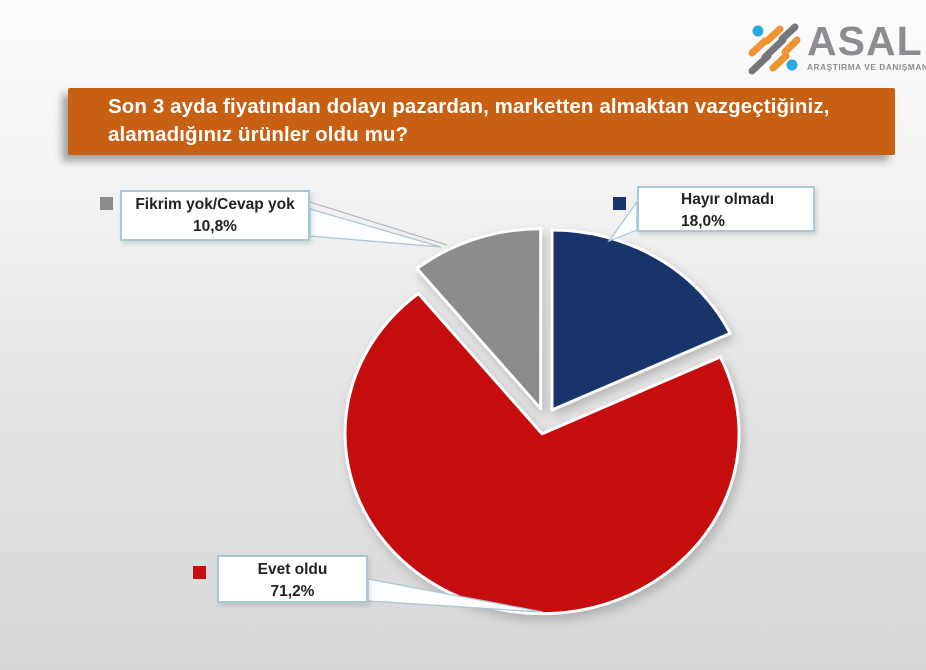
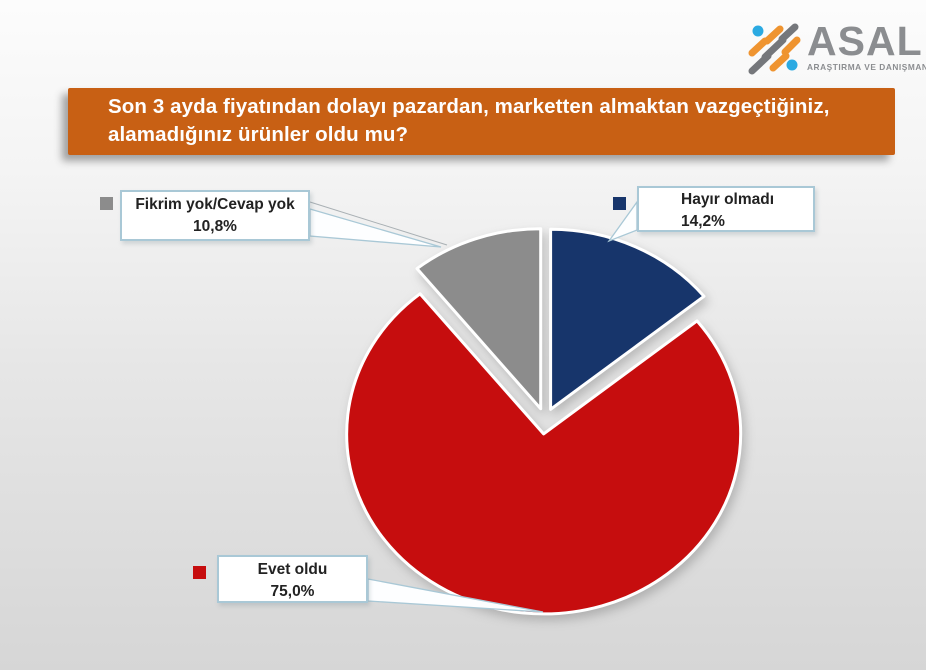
Hayır olmadı: 18,0% -> 14,2%
Evet oldu: 71,2% -> 75,0%
